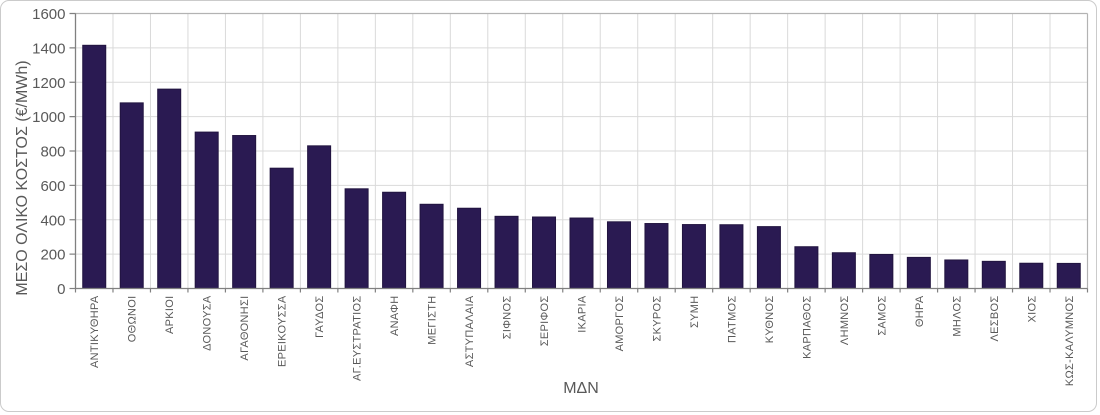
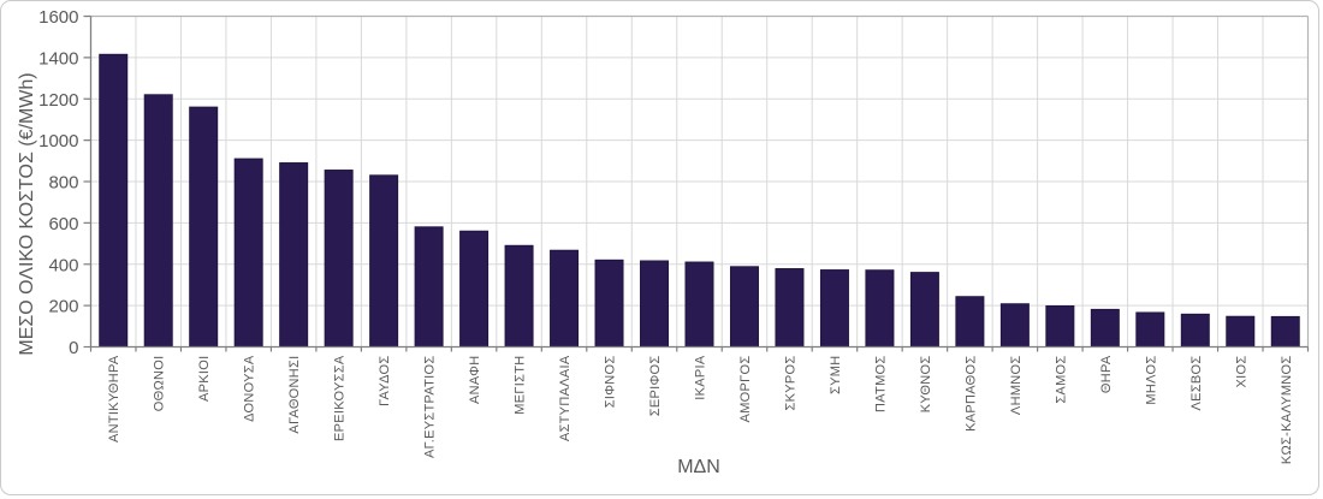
ΟΘΩΝΟΙ: 1080 -> 1220
ΕΡΕΙΚΟΥΣΣΑ: 700 -> 860
